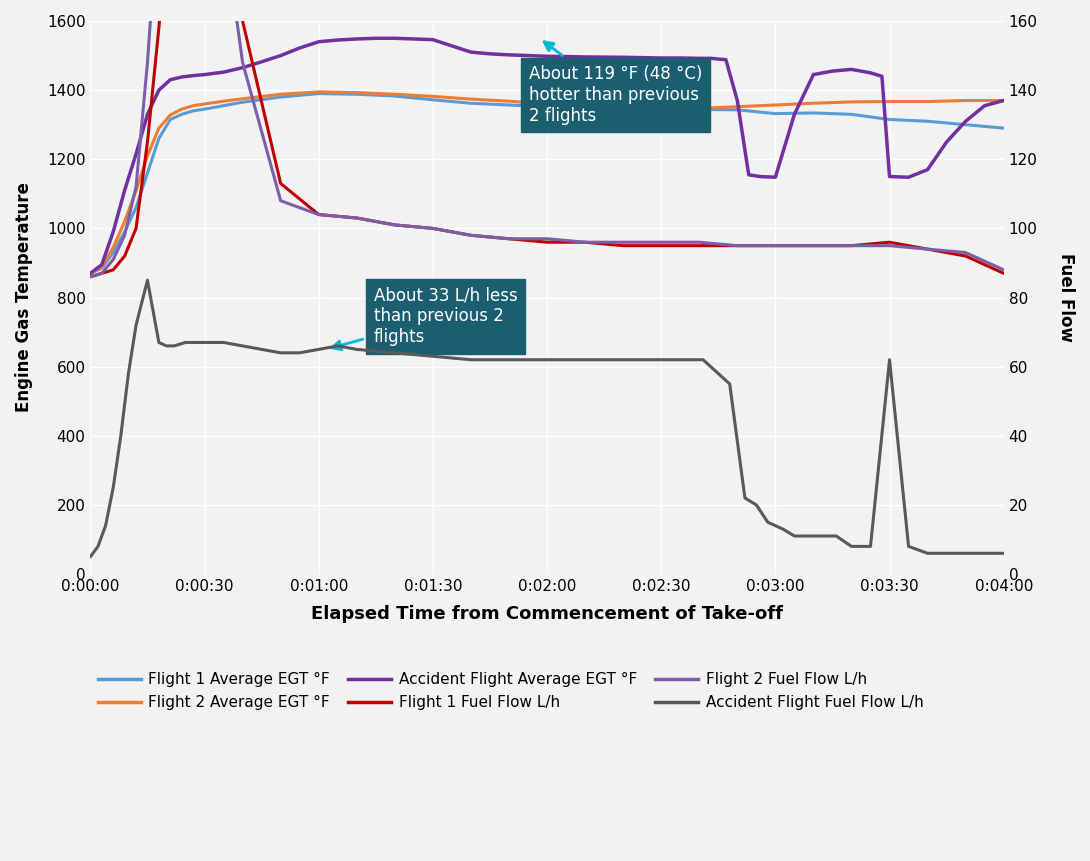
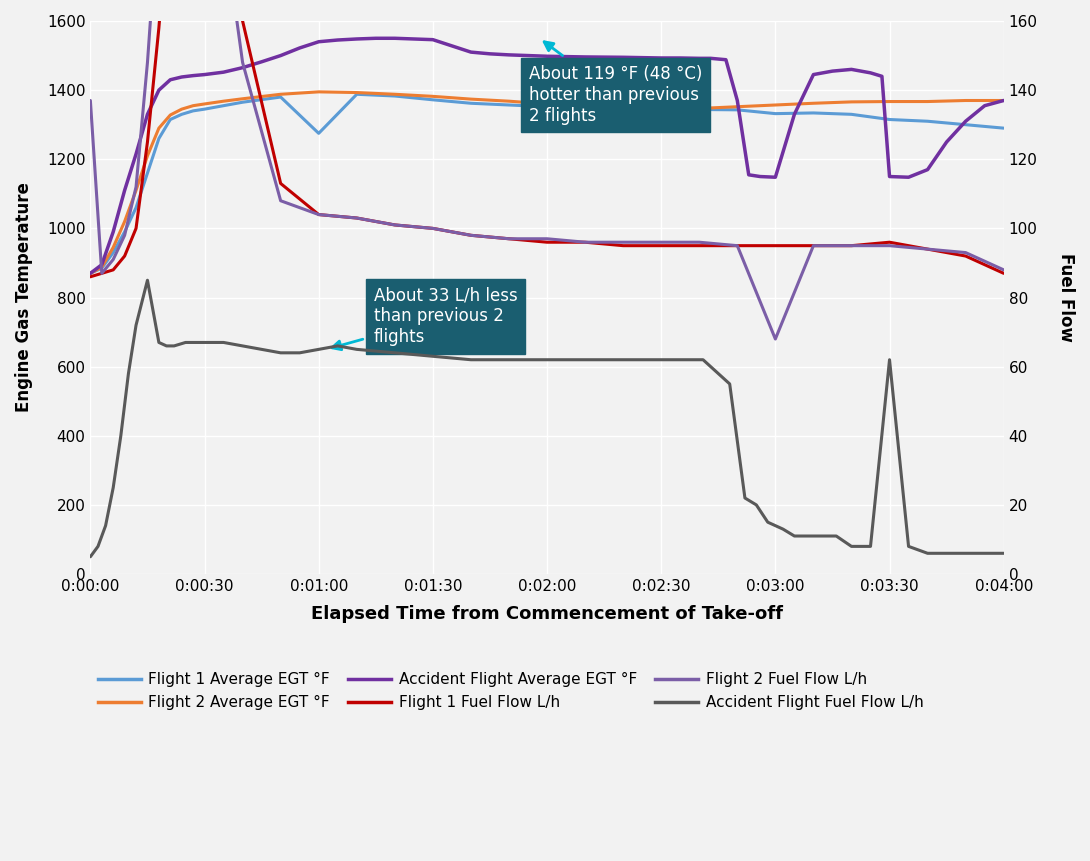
Flight 2 Fuel Flow L/h/0:00:00: 86 -> 137
Flight 1 Average EGT °F/0:01:00: 1390 -> 1275
Flight 2 Fuel Flow L/h/0:03:00: 95 -> 68
